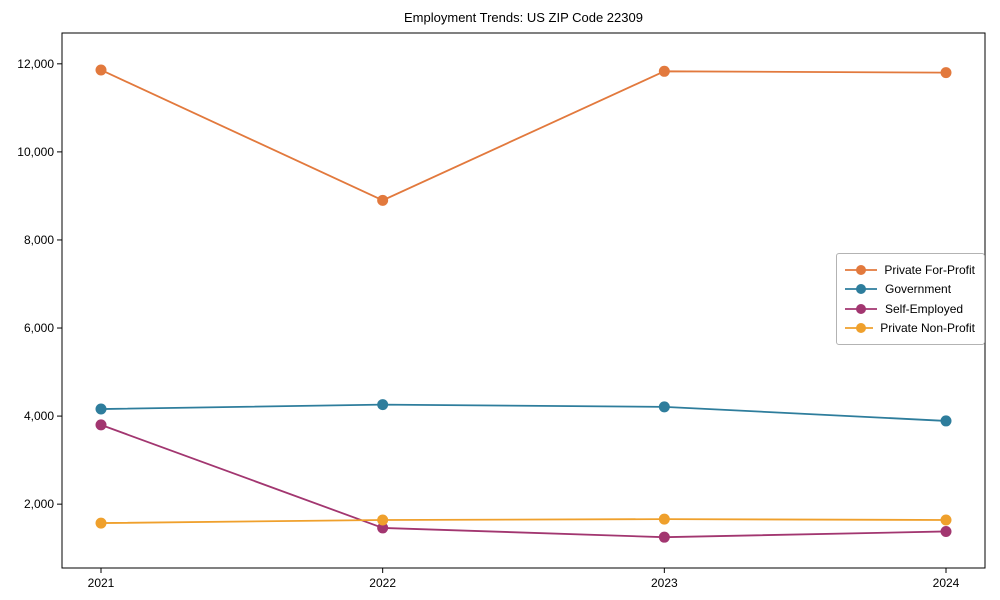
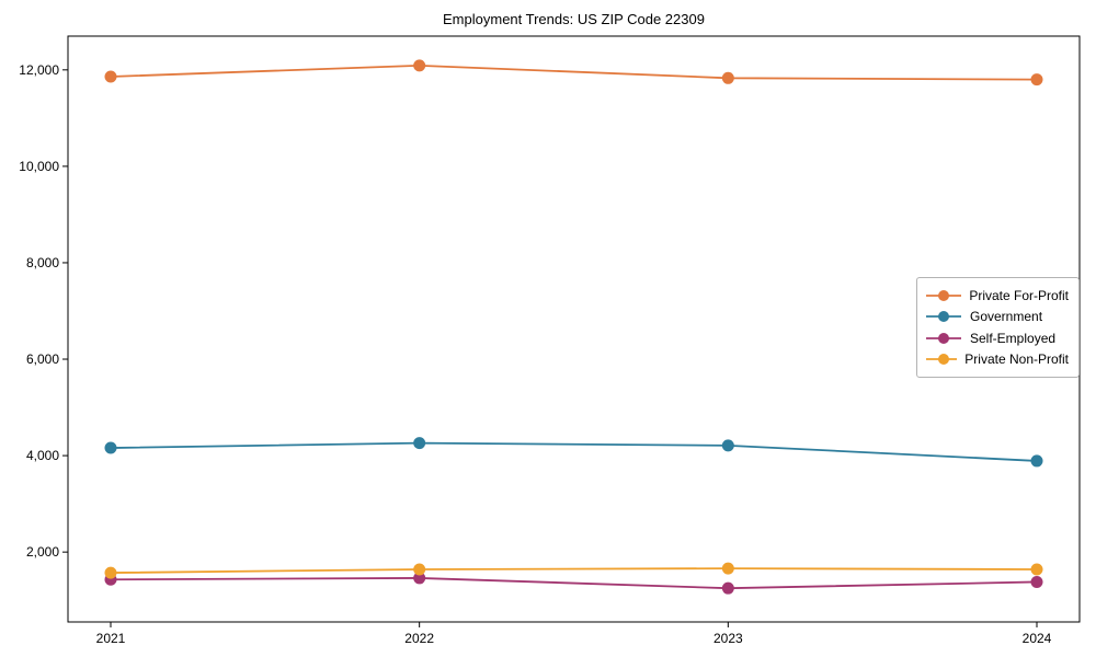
Self-Employed/2021: 3800 -> 1400
Private For-Profit/2022: 8900 -> 12100
